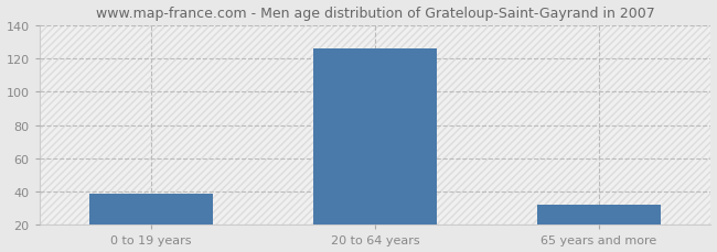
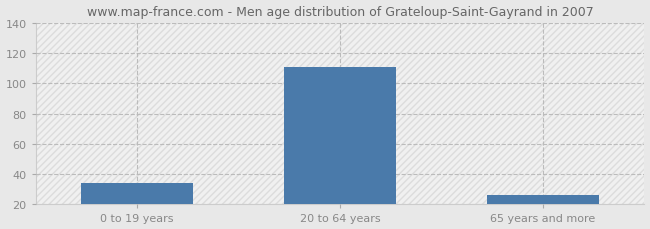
0 to 19 years: 39 -> 34
20 to 64 years: 126 -> 111
65 years and more: 32 -> 26
